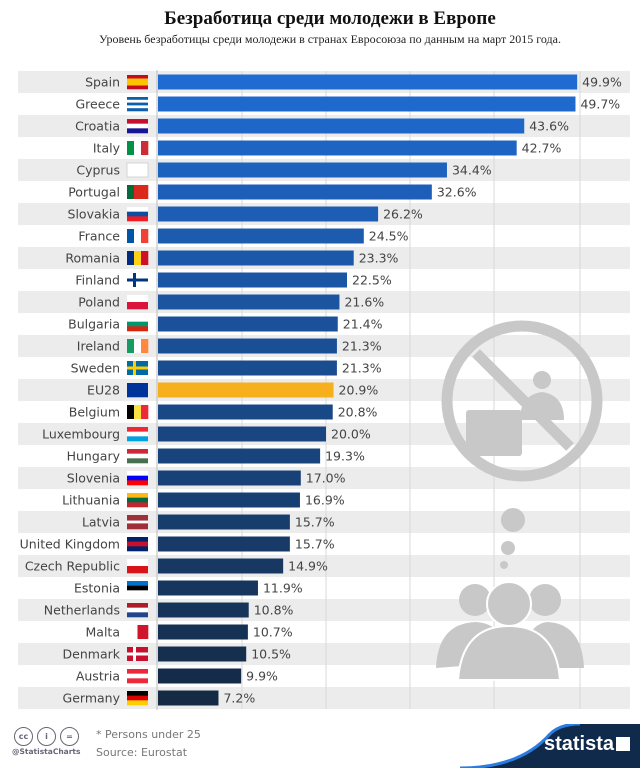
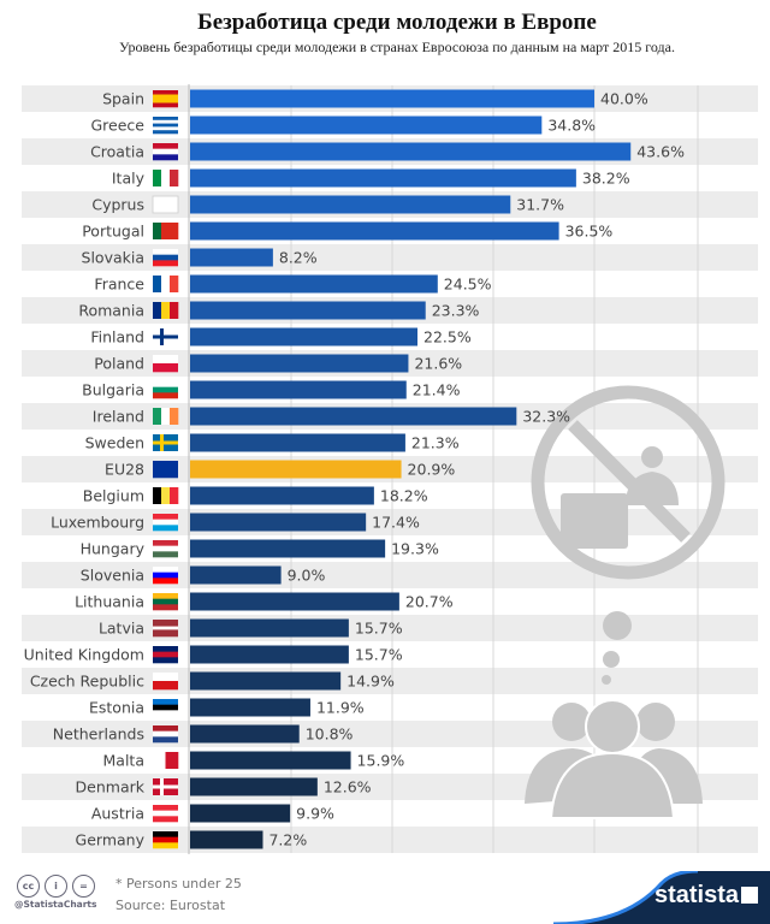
Spain: 49.9% -> 40.0%
Greece: 49.7% -> 34.8%
Italy: 42.7% -> 38.2%
Cyprus: 34.4% -> 31.7%
Portugal: 32.6% -> 36.5%
Slovakia: 26.2% -> 8.2%
Ireland: 21.3% -> 32.3%
Belgium: 20.8% -> 18.2%
Luxembourg: 20.0% -> 17.4%
Slovenia: 17.0% -> 9.0%
Lithuania: 16.9% -> 20.7%
Malta: 10.7% -> 15.9%
Denmark: 10.5% -> 12.6%
